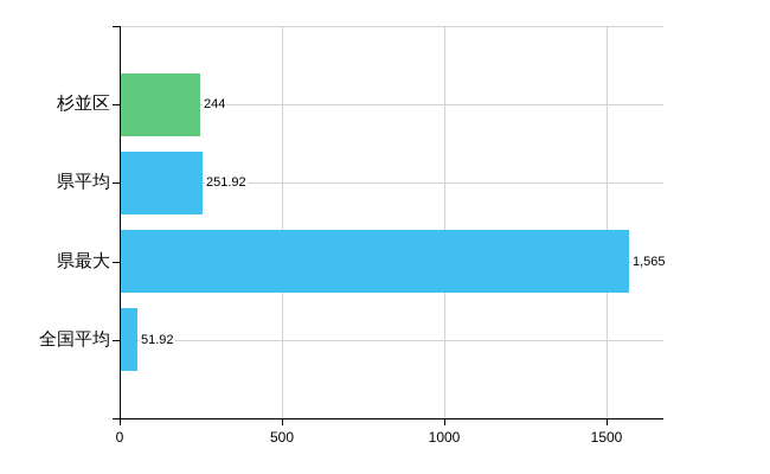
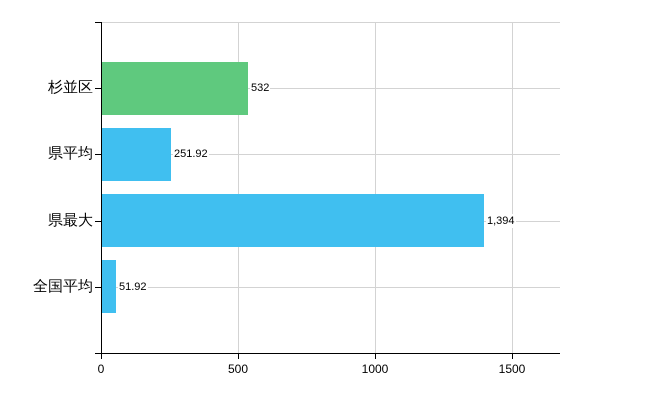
杉並区: 244 -> 532
県最大: 1,565 -> 1,394
